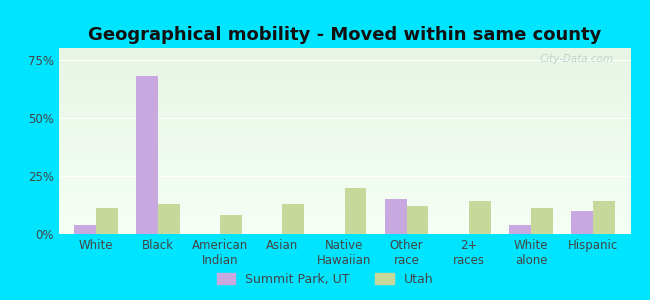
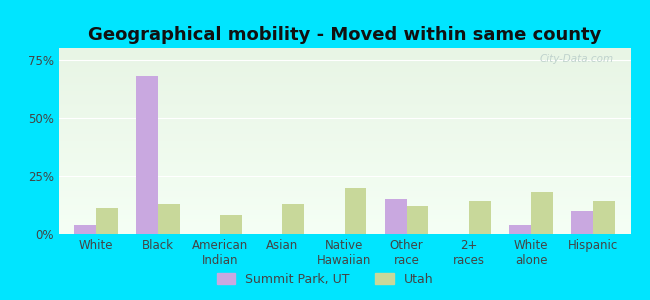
Utah/White alone: 11% -> 18%
